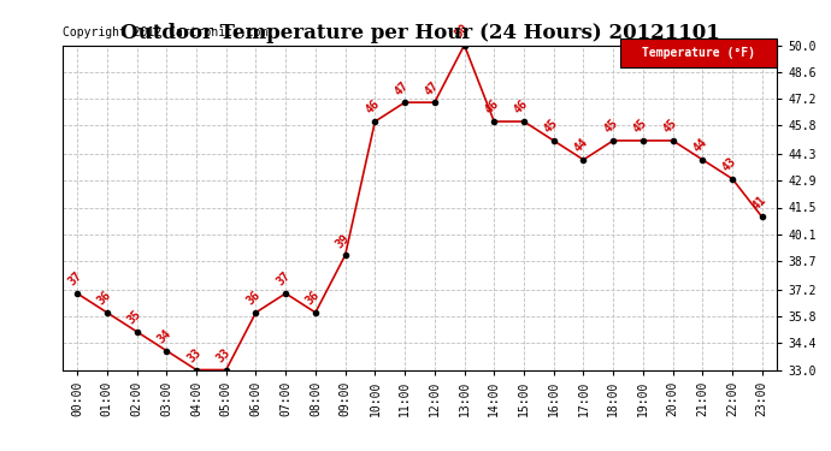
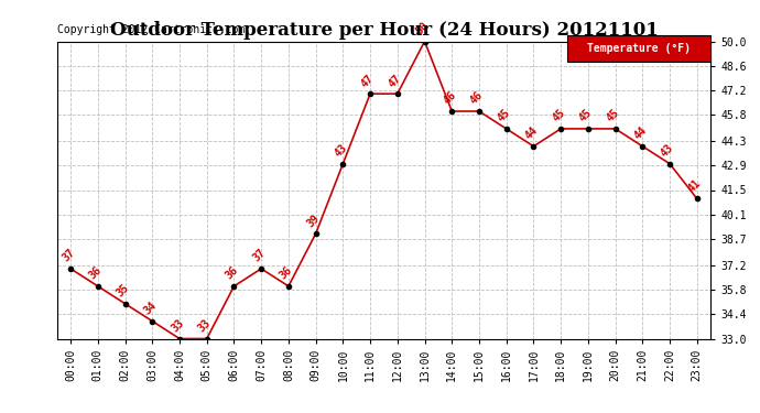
10:00: 46 -> 43
